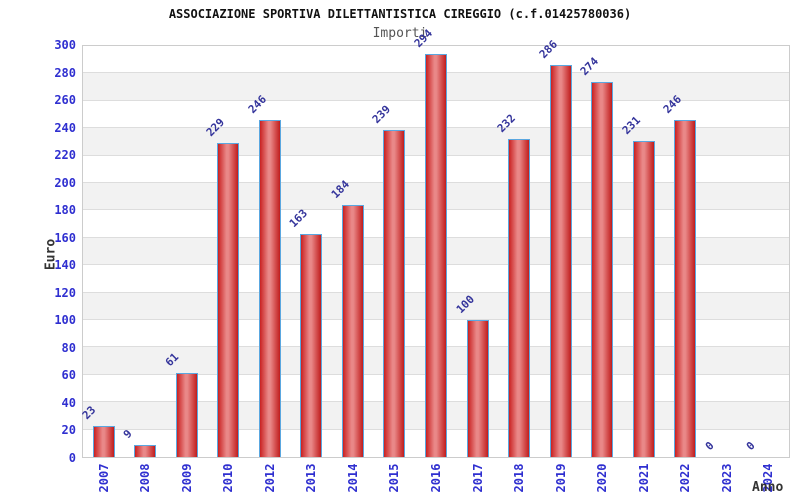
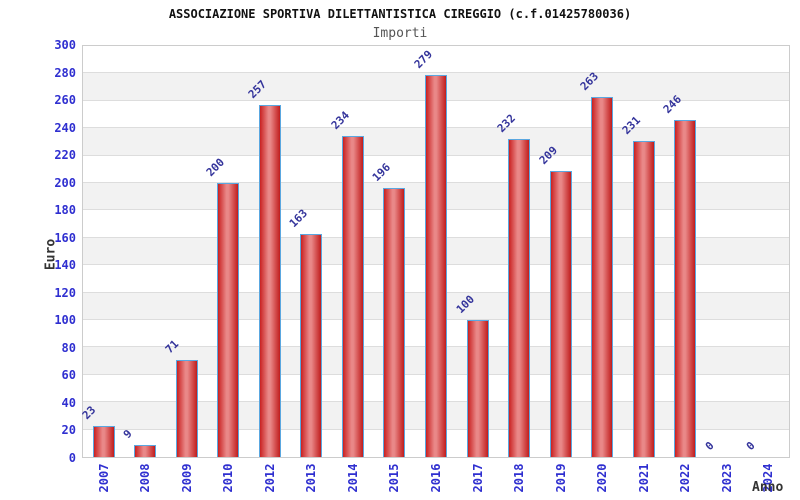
2009: 61 -> 71
2010: 229 -> 200
2012: 246 -> 257
2014: 184 -> 234
2015: 239 -> 196
2016: 294 -> 279
2019: 286 -> 209
2020: 274 -> 263
